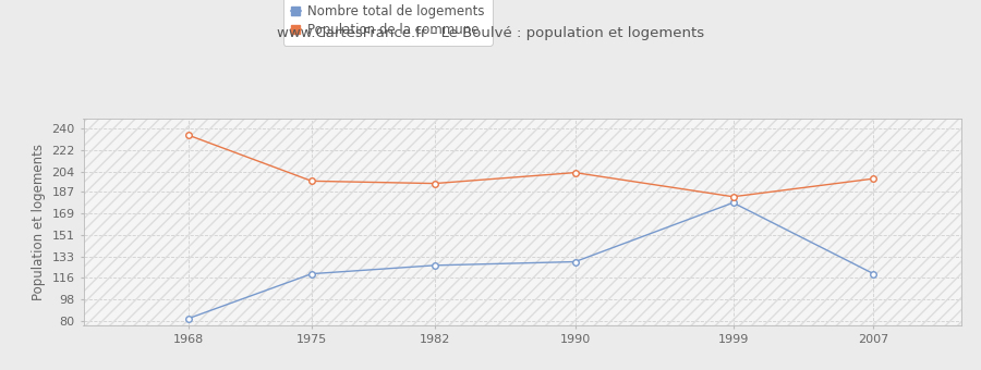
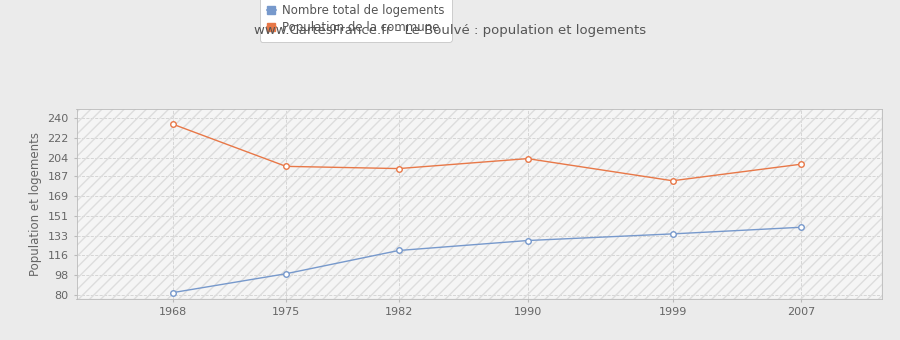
Nombre total de logements/1975: 119 -> 99
Nombre total de logements/1982: 126 -> 120
Nombre total de logements/1999: 178 -> 135
Nombre total de logements/2007: 119 -> 141
